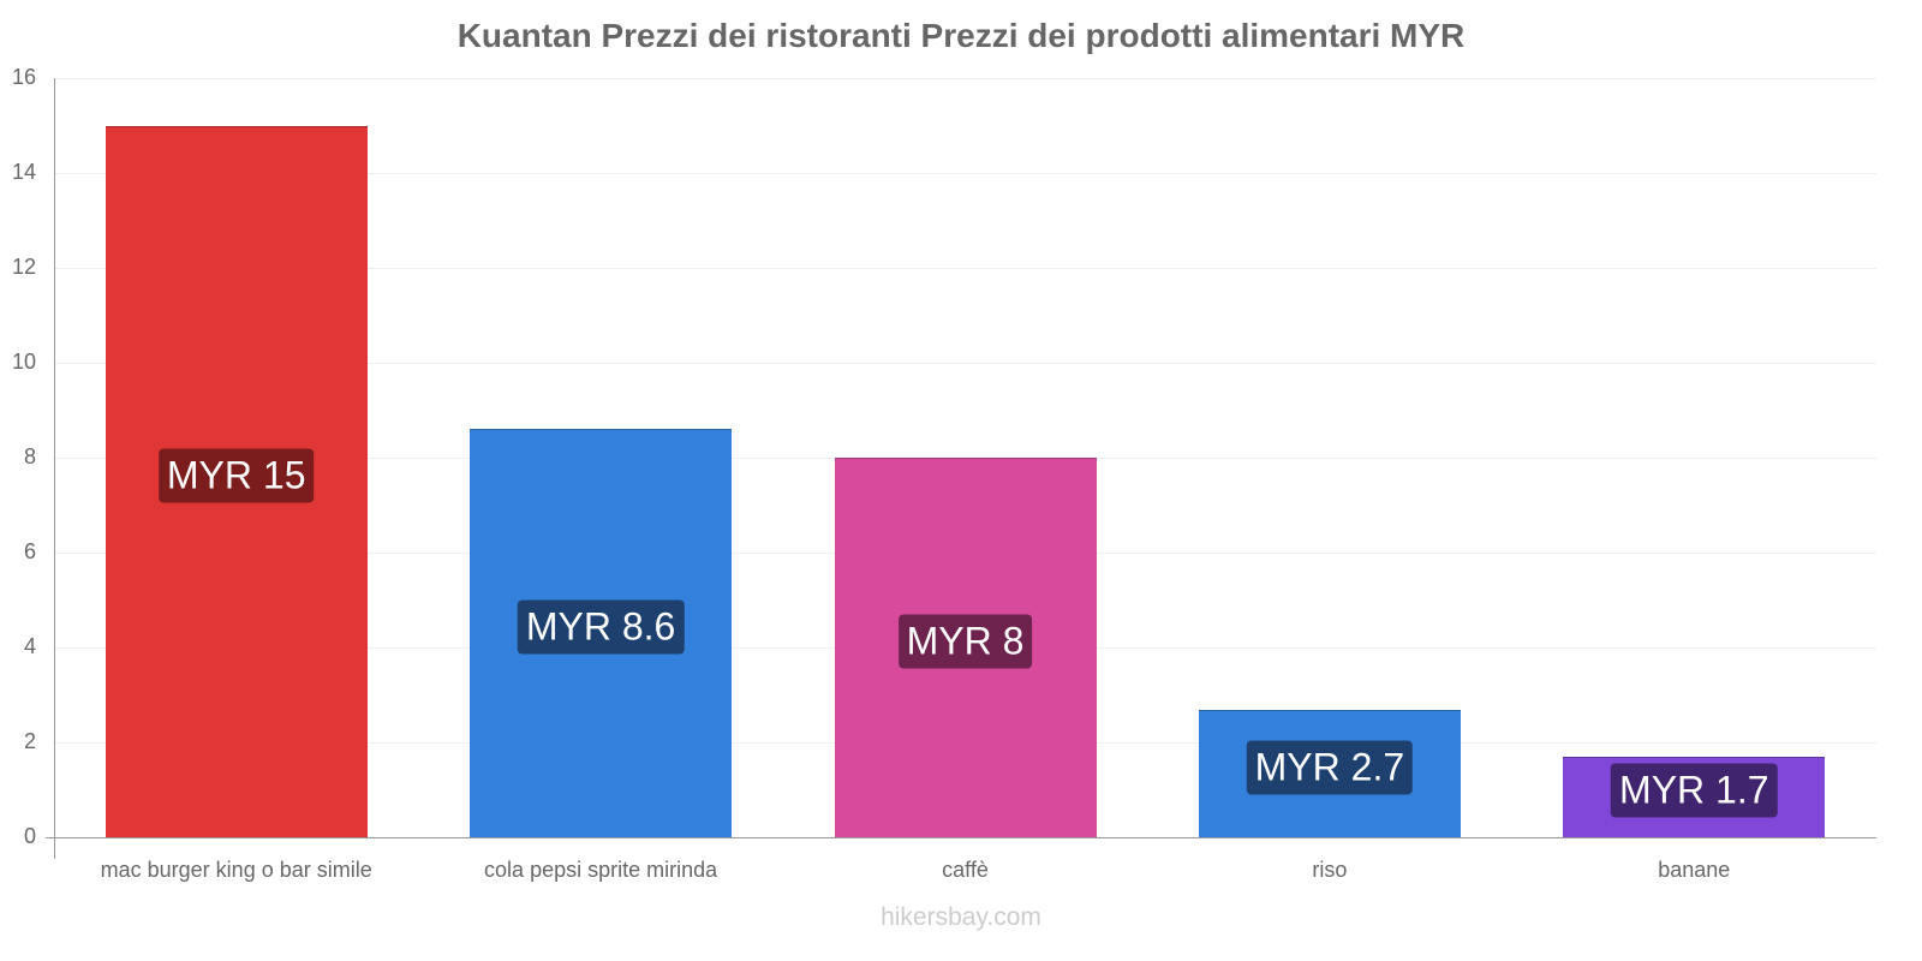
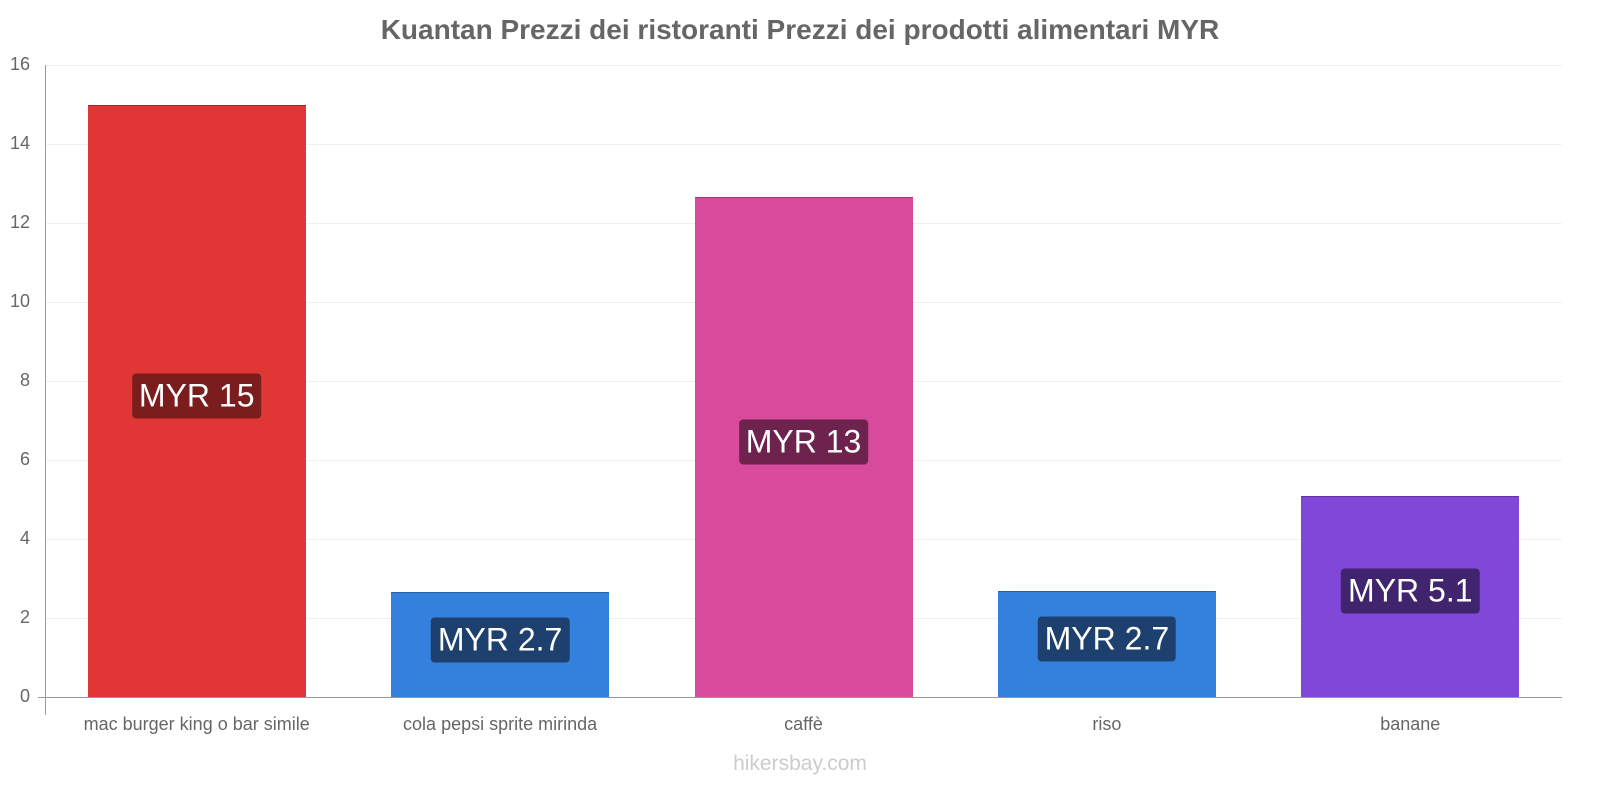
cola pepsi sprite mirinda: 8.6 -> 2.7
caffè: 8 -> 13
banane: 1.7 -> 5.1
